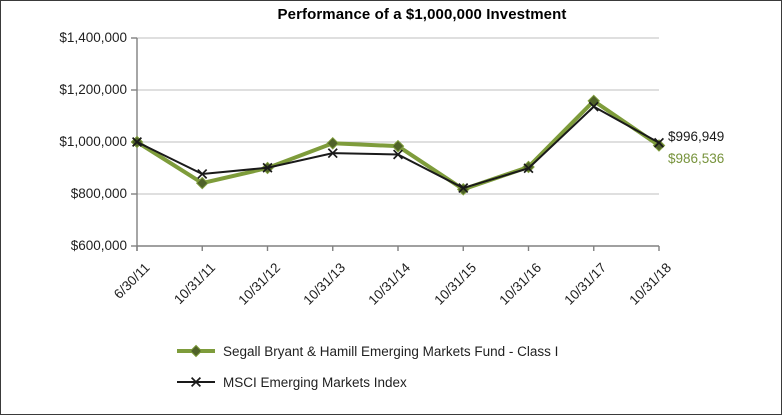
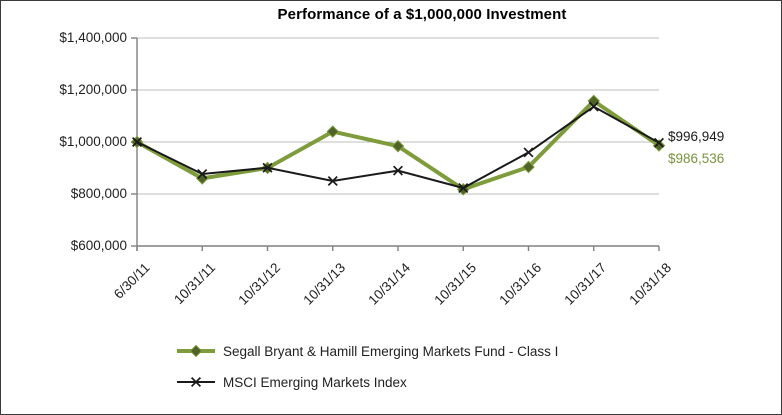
Segall Bryant & Hamill Emerging Markets Fund - Class I/10/31/11: $840000 -> $860000
Segall Bryant & Hamill Emerging Markets Fund - Class I/10/31/13: $1000000 -> $1040000
MSCI Emerging Markets Index/10/31/13: $960000 -> $850000
MSCI Emerging Markets Index/10/31/14: $950000 -> $890000
MSCI Emerging Markets Index/10/31/16: $900000 -> $960000
